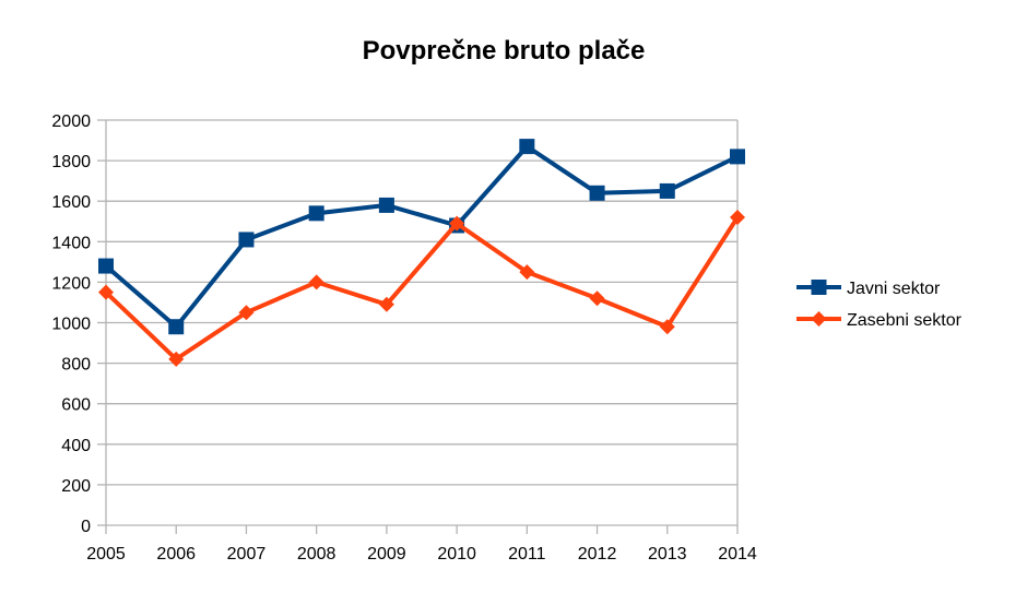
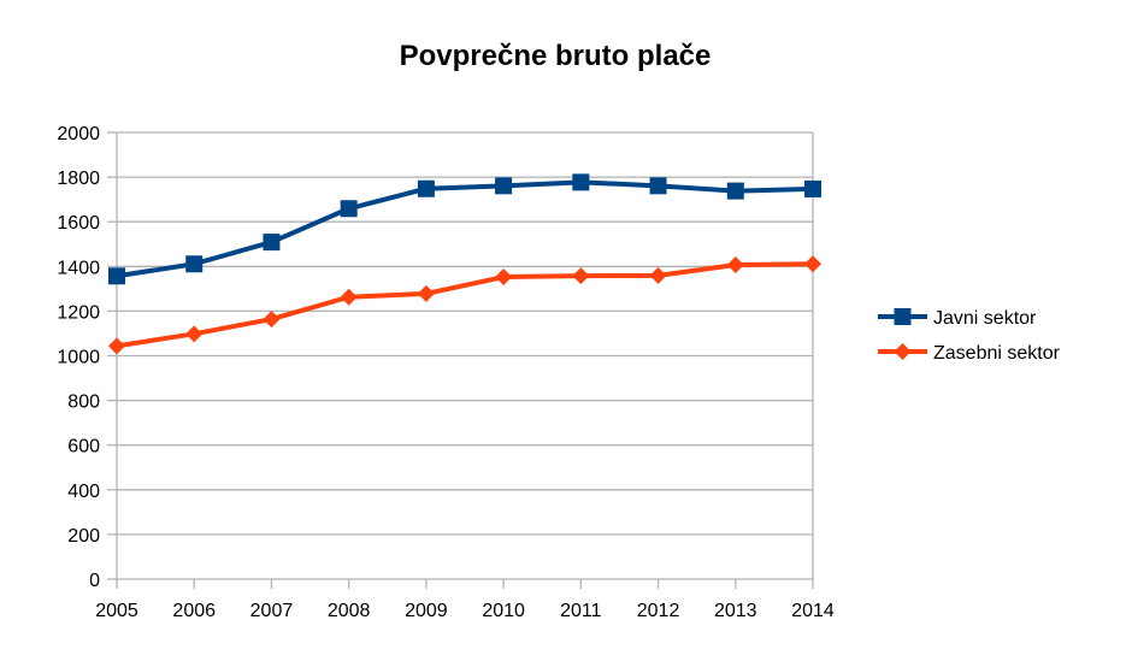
Javni sektor/2005: 1280 -> 1360
Zasebni sektor/2005: 1150 -> 1040
Javni sektor/2006: 980 -> 1410
Zasebni sektor/2006: 820 -> 1100
Javni sektor/2007: 1410 -> 1510
Zasebni sektor/2007: 1050 -> 1160
Javni sektor/2008: 1540 -> 1660
Zasebni sektor/2008: 1200 -> 1260
Javni sektor/2009: 1580 -> 1750
Zasebni sektor/2009: 1090 -> 1280
Javni sektor/2010: 1480 -> 1760
Zasebni sektor/2010: 1490 -> 1350
Javni sektor/2011: 1870 -> 1780
Zasebni sektor/2011: 1250 -> 1360
Javni sektor/2012: 1640 -> 1760
Zasebni sektor/2012: 1120 -> 1360
Javni sektor/2013: 1650 -> 1740
Zasebni sektor/2013: 980 -> 1410
Javni sektor/2014: 1820 -> 1750
Zasebni sektor/2014: 1520 -> 1410
